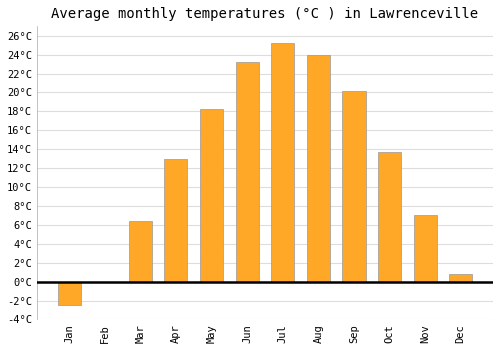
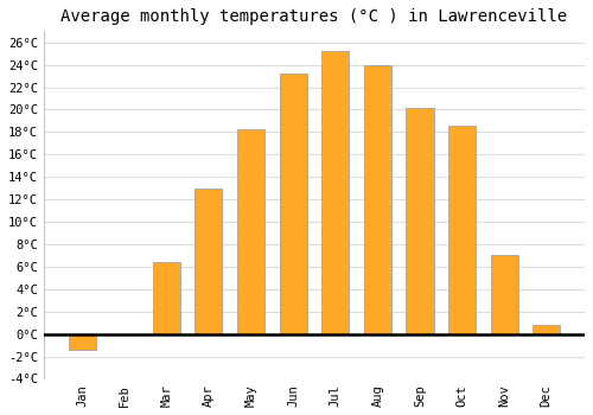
Jan: -2.5°C -> -1.4°C
Oct: 13.7°C -> 18.6°C
